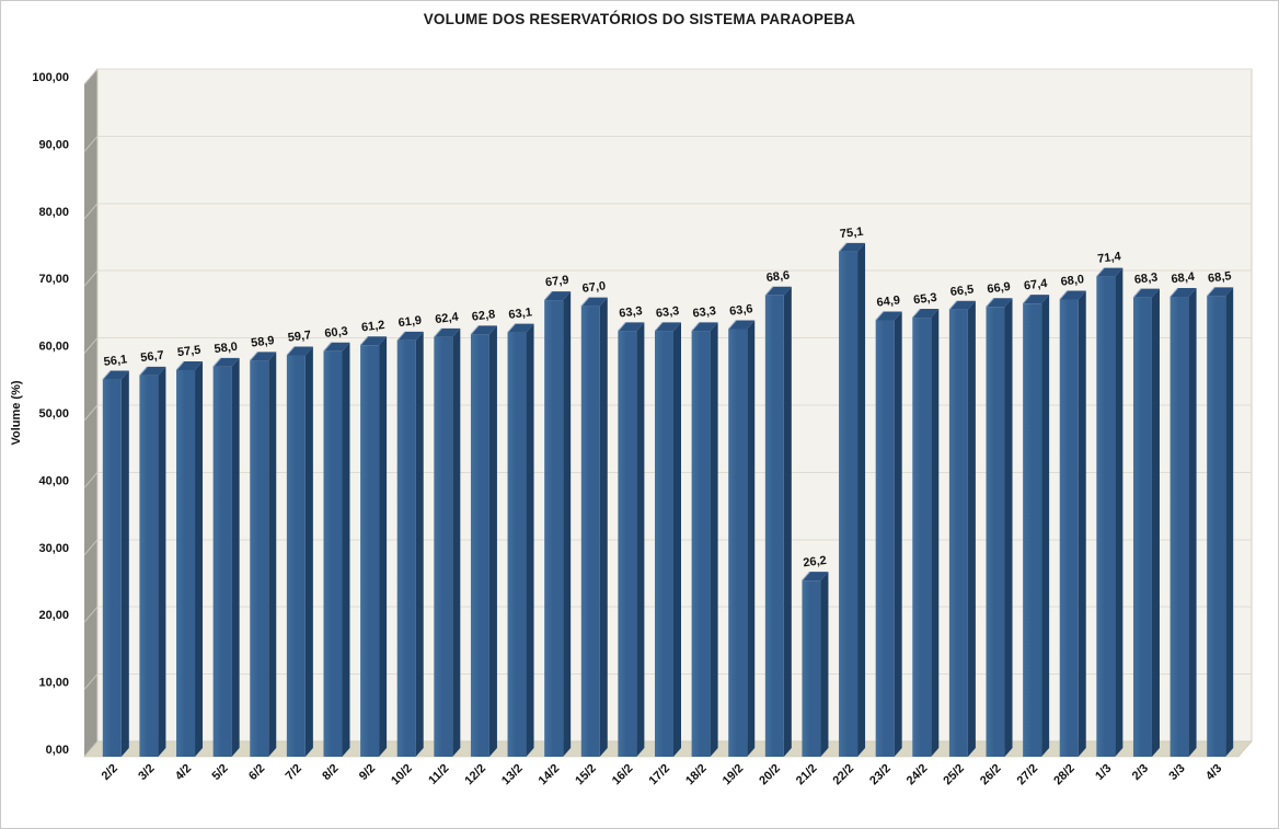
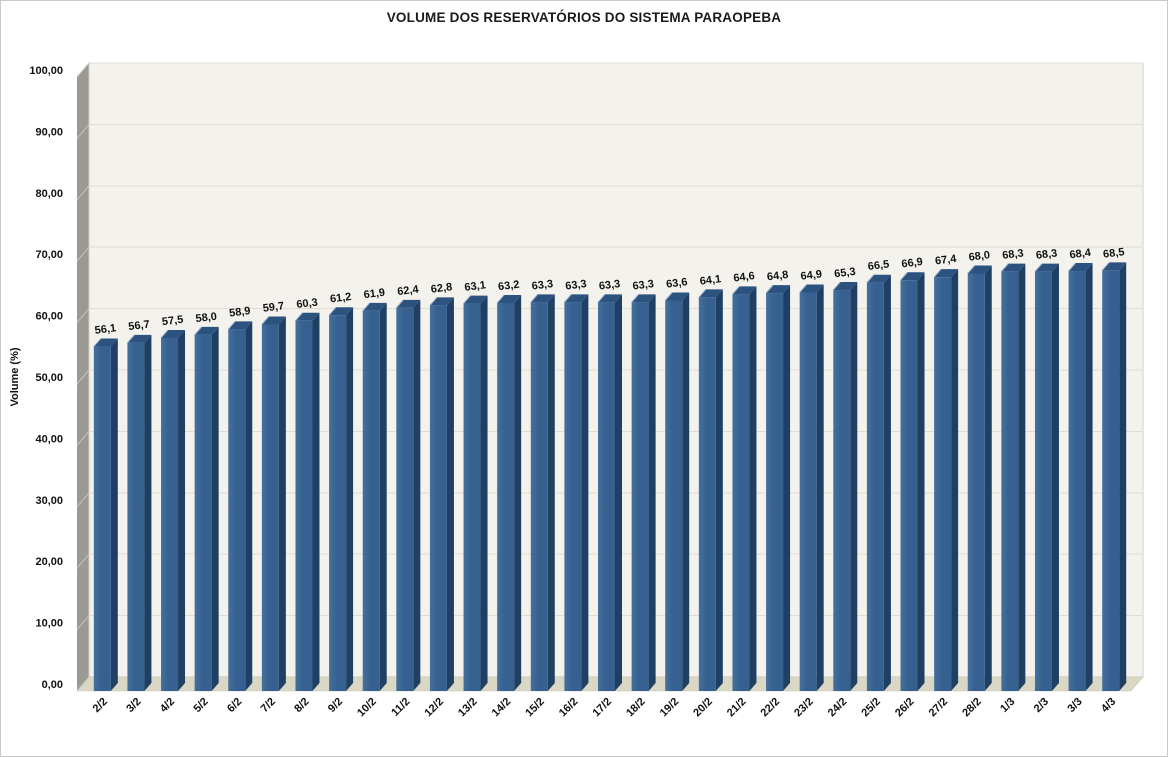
14/2: 67,9 -> 63,2
15/2: 67,0 -> 63,3
20/2: 68,6 -> 64,1
21/2: 26,2 -> 64,6
22/2: 75,1 -> 64,8
1/3: 71,4 -> 68,3
